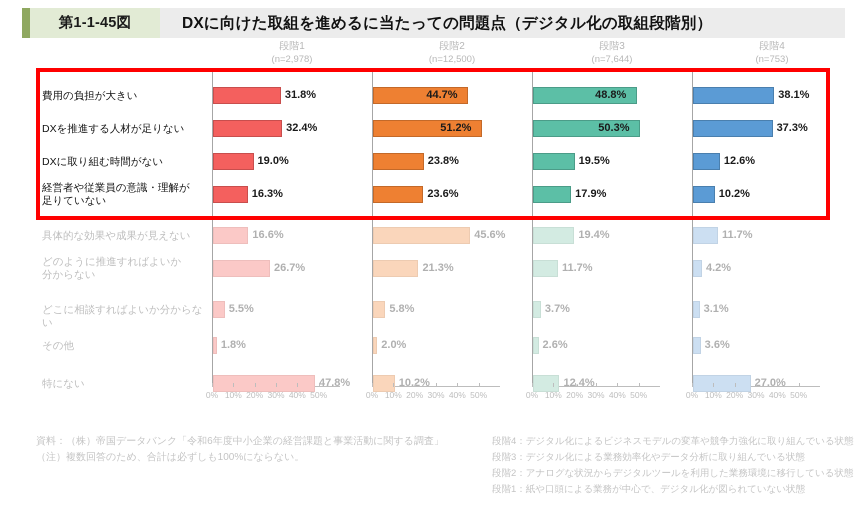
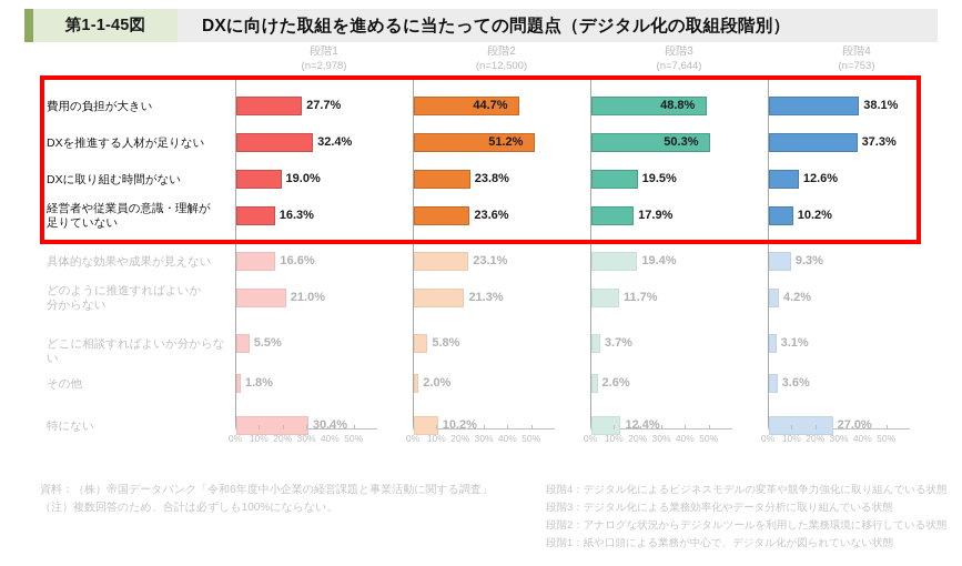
段階1/費用の負担が大きい: 31.8% -> 27.7%
段階2/具体的な効果や成果が見えない: 45.6% -> 23.1%
段階4/具体的な効果や成果が見えない: 11.7% -> 9.3%
段階1/どのように推進すればよいか分からない: 26.7% -> 21.0%
段階1/特にない: 47.8% -> 30.4%
